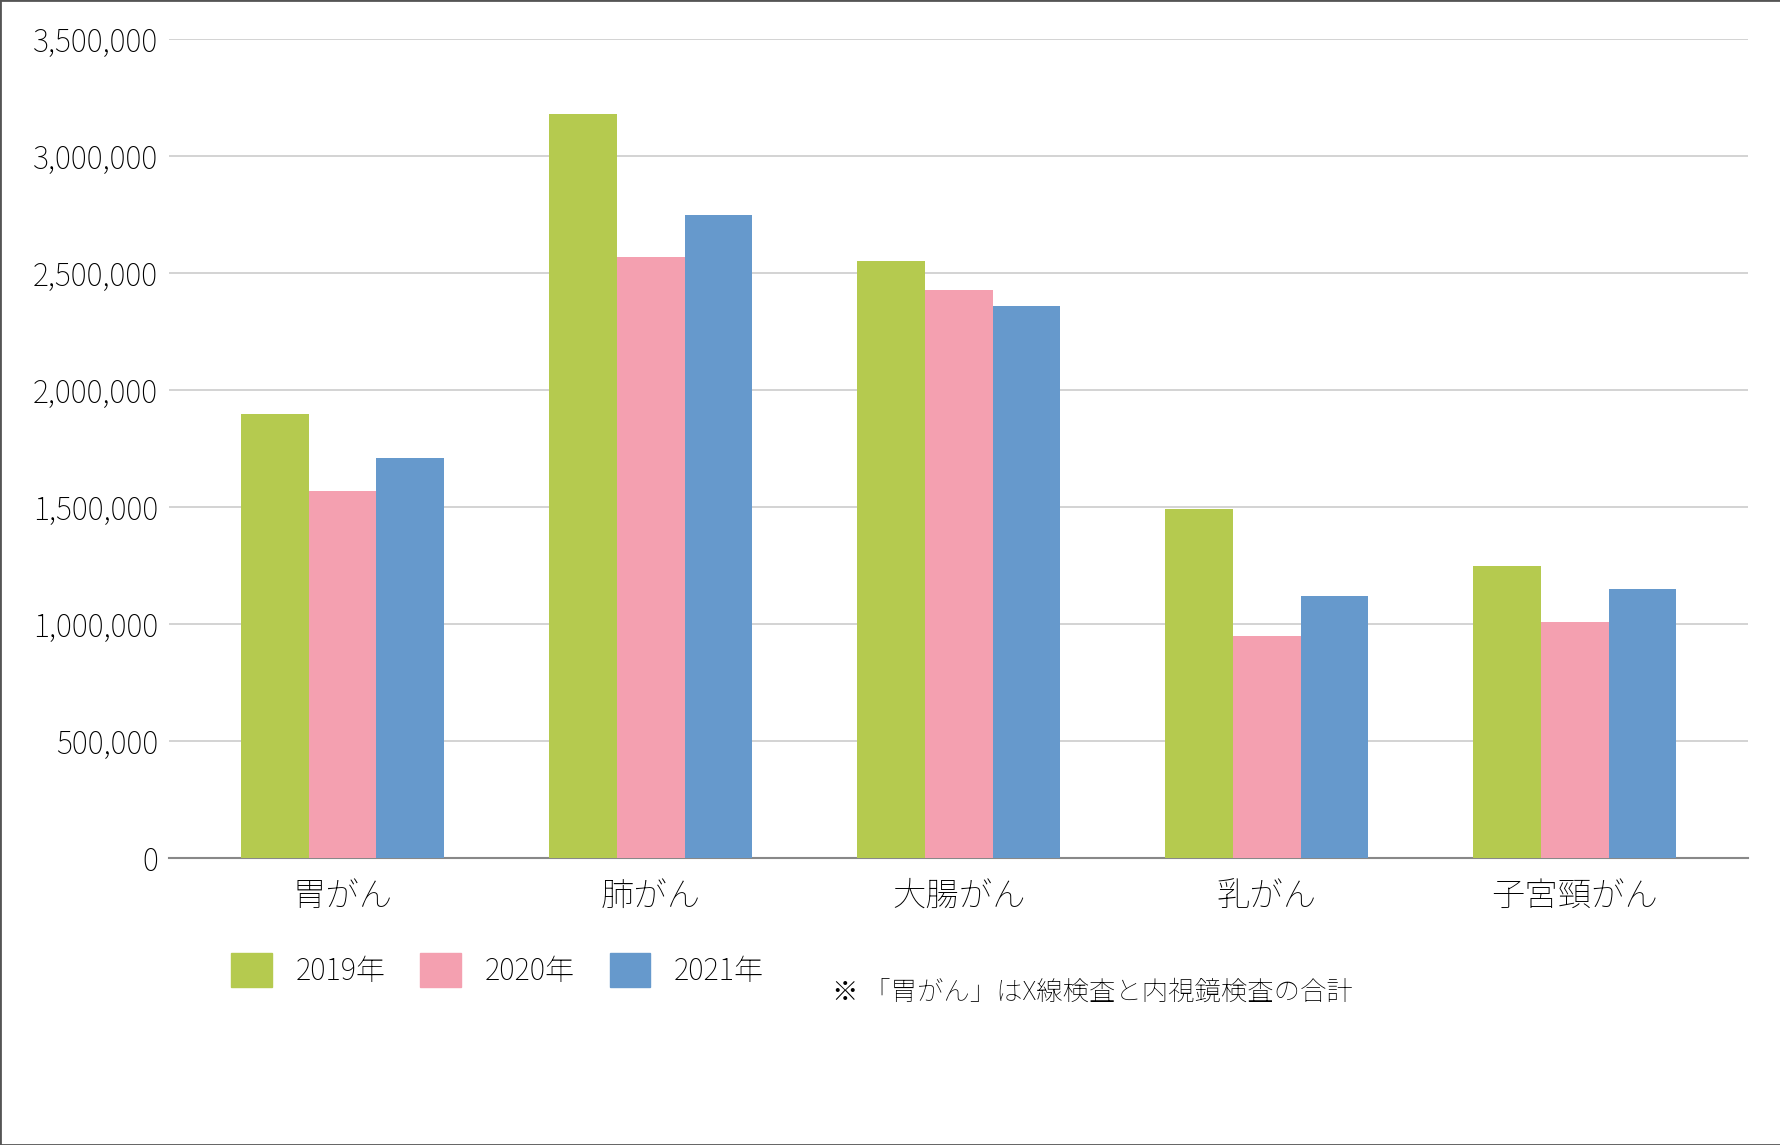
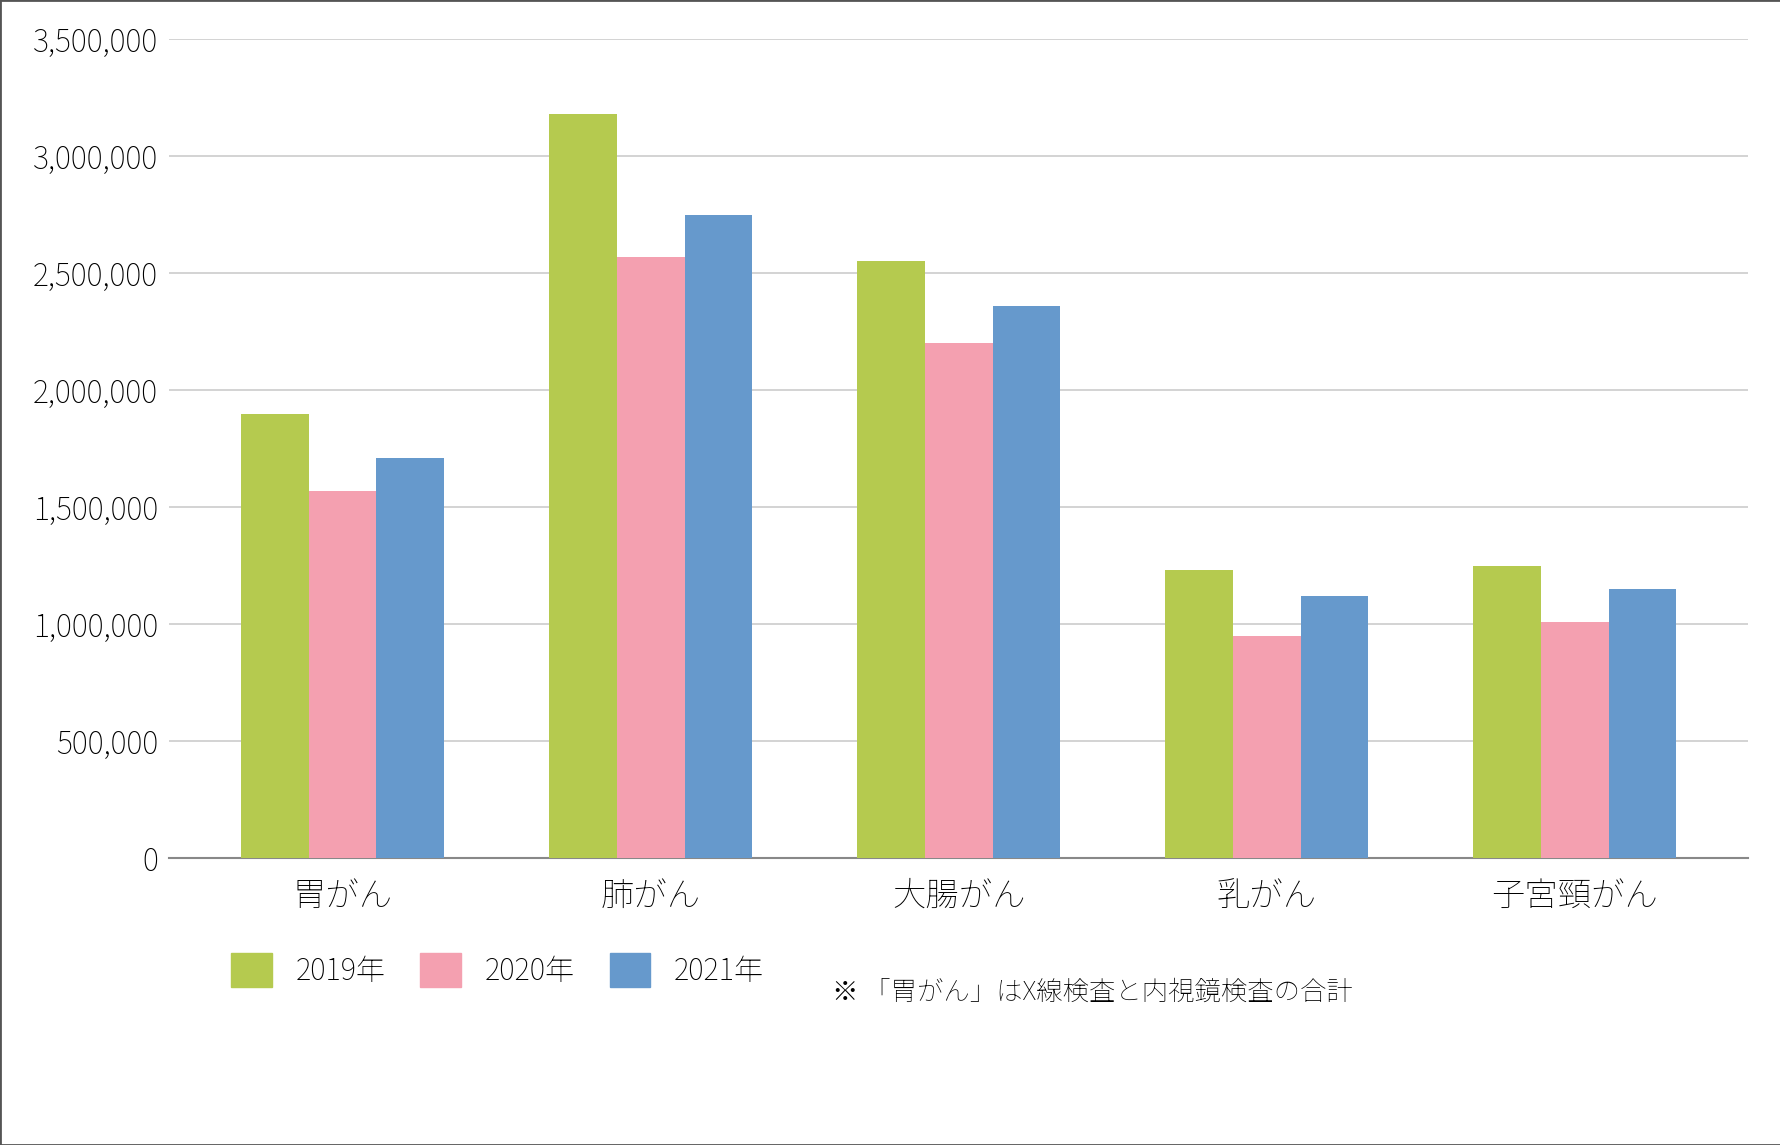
2020年/大腸がん: 2,430,000 -> 2,200,000
2019年/乳がん: 1,490,000 -> 1,230,000
